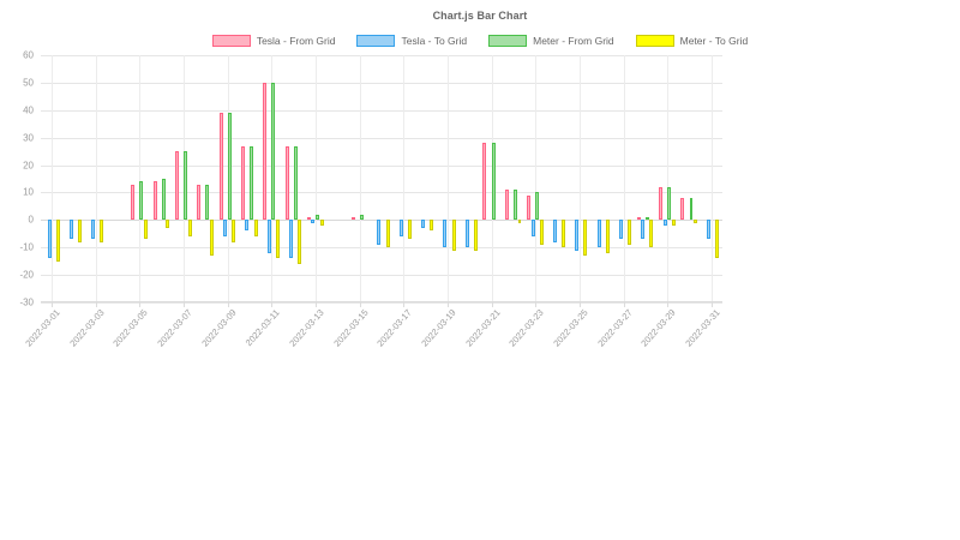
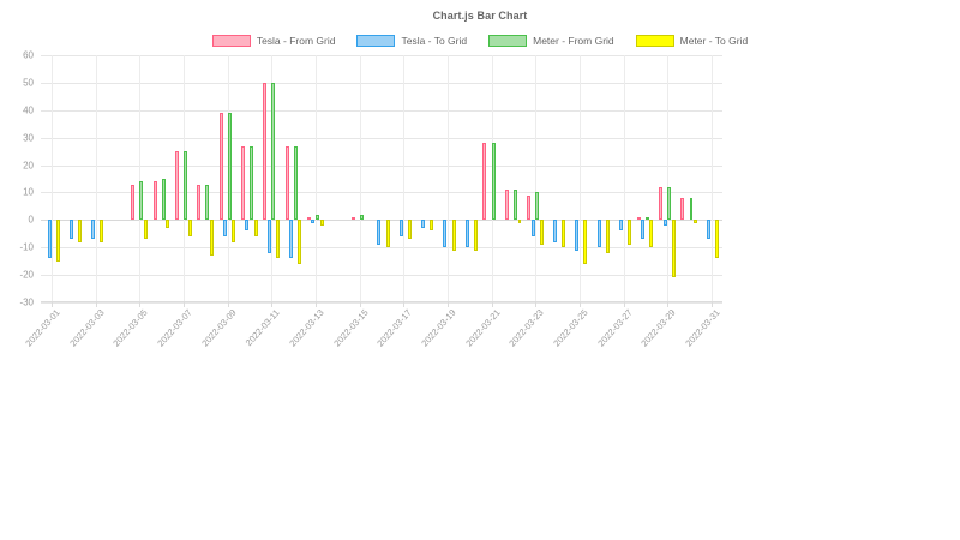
Meter - To Grid/2022-03-25: -13 -> -16
Tesla - To Grid/2022-03-27: -7 -> -4
Meter - To Grid/2022-03-29: -2 -> -21
